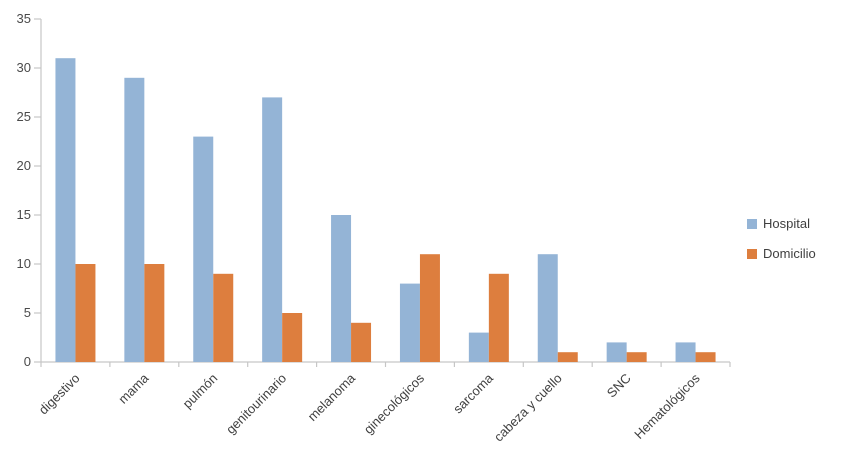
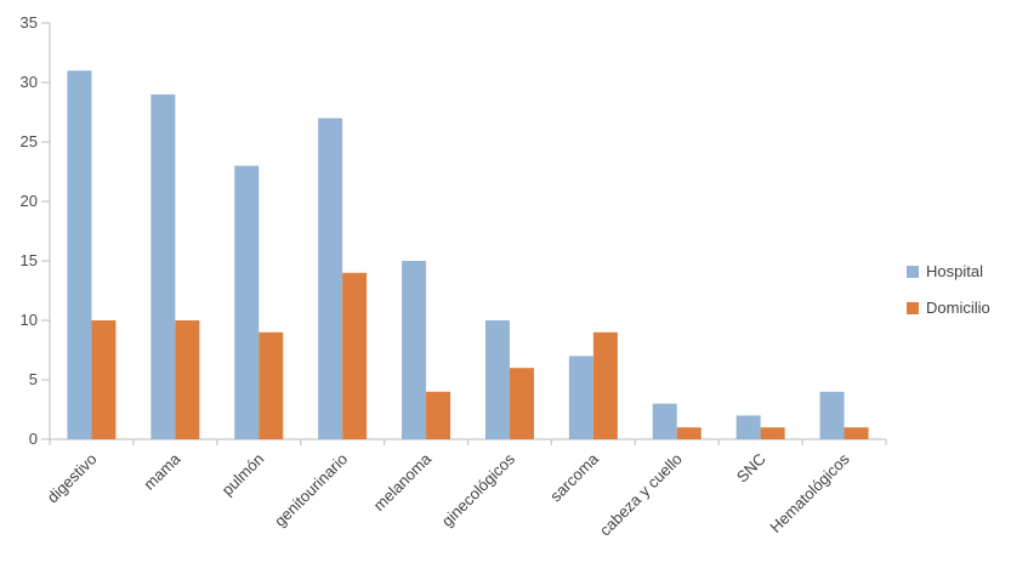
Domicilio/genitourinario: 5 -> 14
Hospital/ginecológicos: 8 -> 10
Domicilio/ginecológicos: 11 -> 6
Hospital/sarcoma: 3 -> 7
Hospital/cabeza y cuello: 11 -> 3
Hospital/Hematológicos: 2 -> 4
